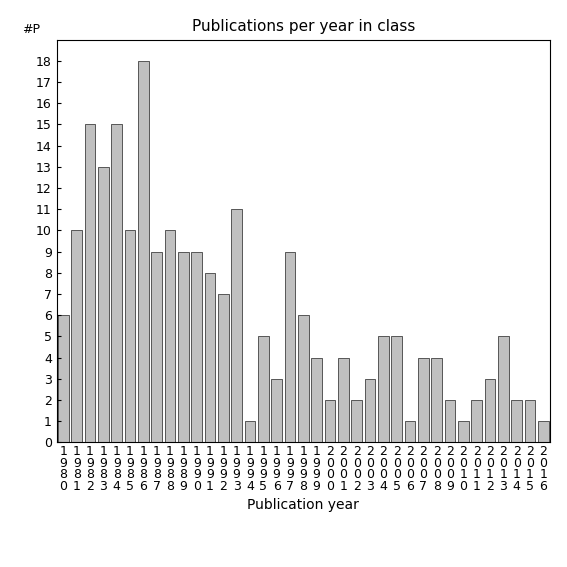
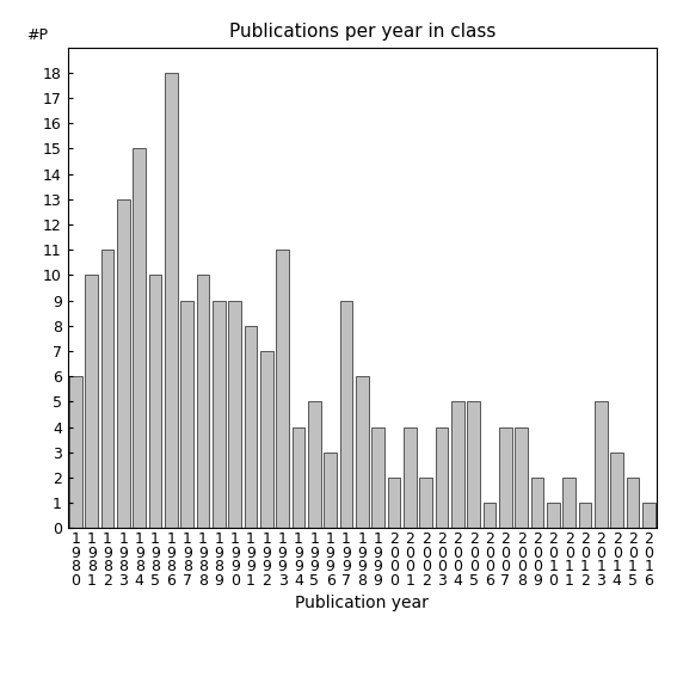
1 9 8 2: 15 -> 11
1 9 9 4: 1 -> 4
2 0 0 3: 3 -> 4
2 0 1 2: 3 -> 1
2 0 1 4: 2 -> 3
